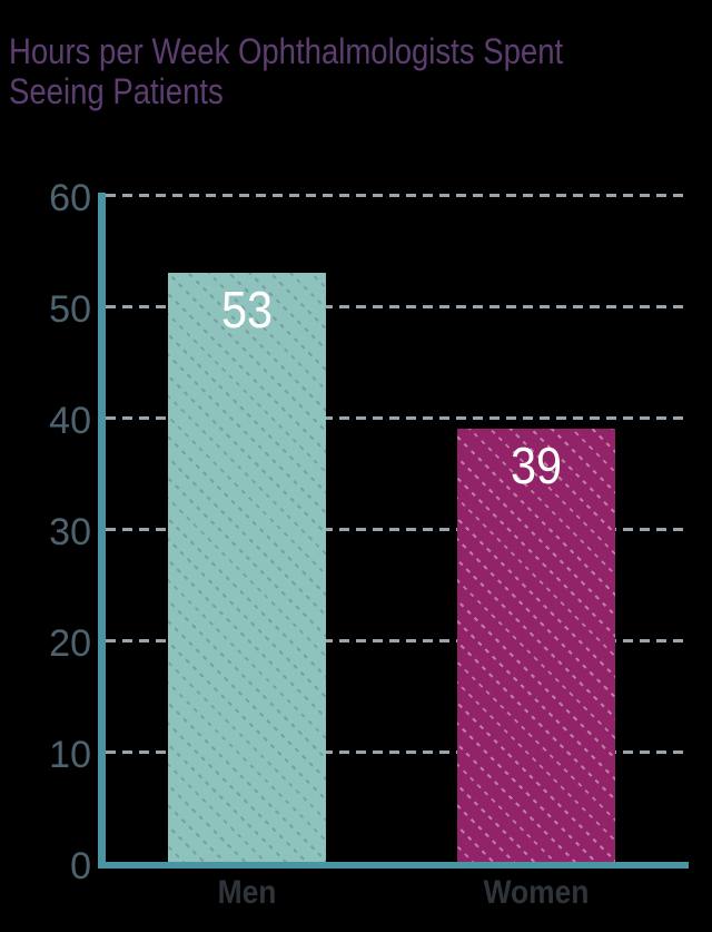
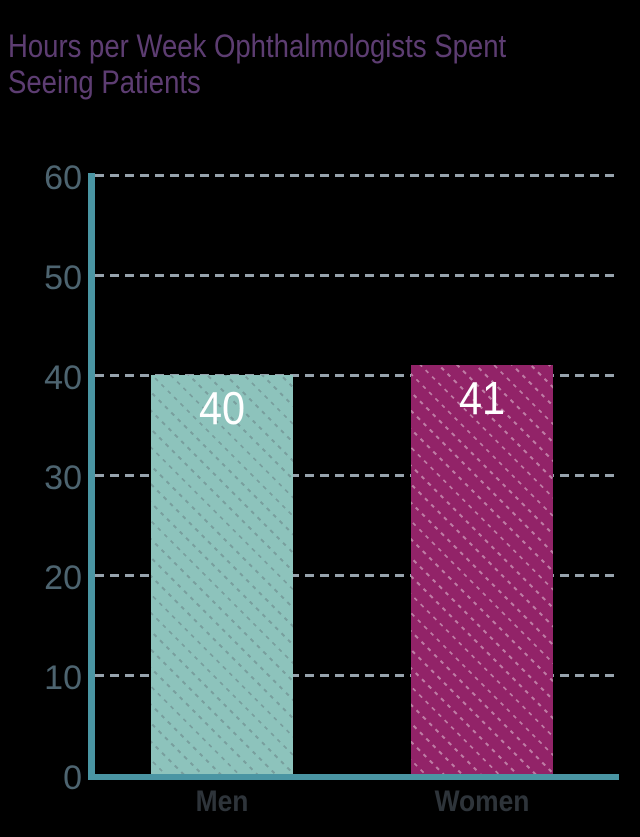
Men: 53 -> 40
Women: 39 -> 41
